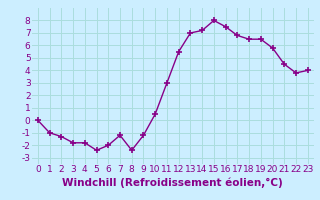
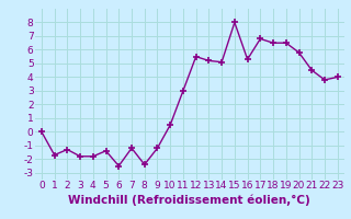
1: -1.0 -> -1.7
5: -2.4 -> -1.4
6: -2.0 -> -2.5
13: 7.0 -> 5.2
14: 7.2 -> 5.1
16: 7.5 -> 5.3
